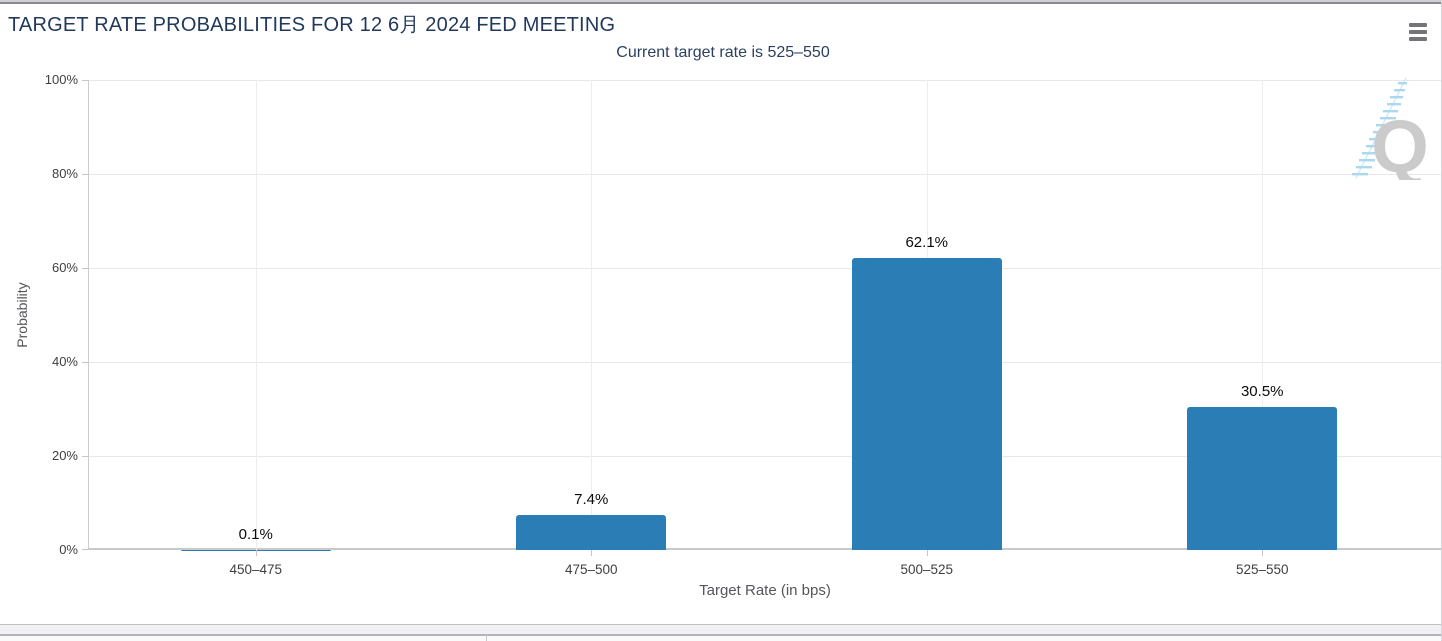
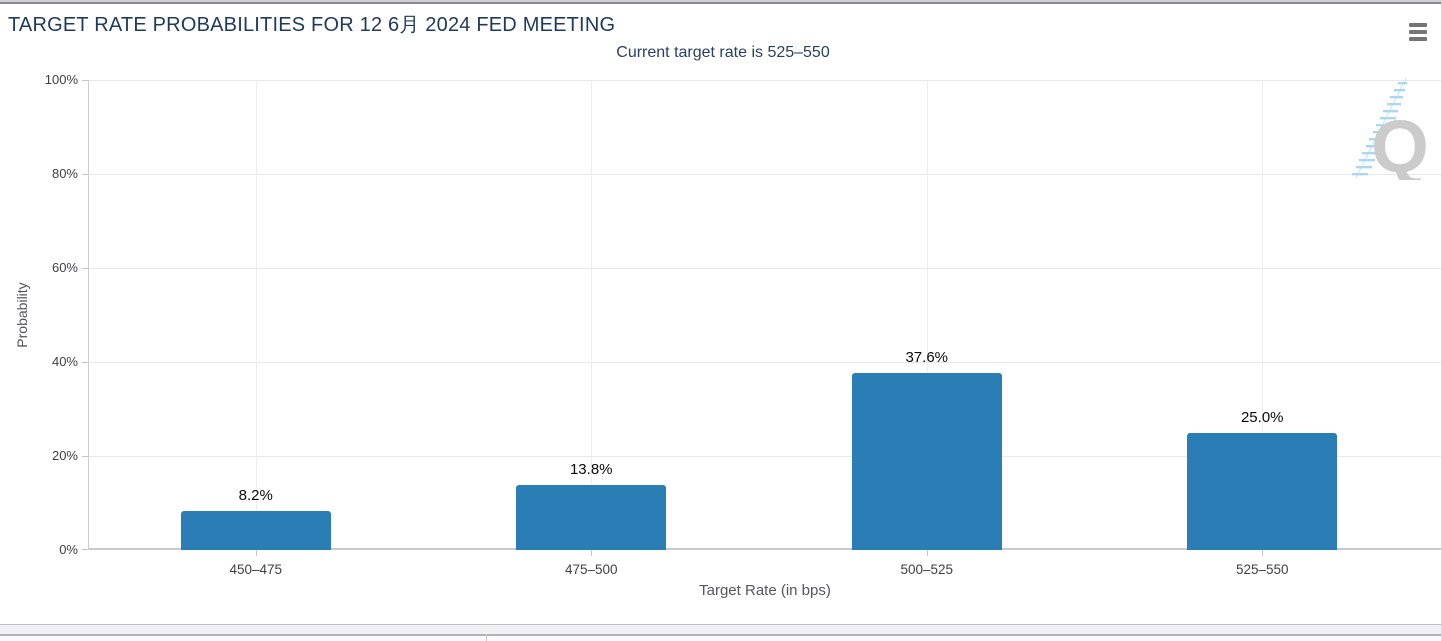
450–475: 0.1% -> 8.2%
475–500: 7.4% -> 13.8%
500–525: 62.1% -> 37.6%
525–550: 30.5% -> 25.0%
